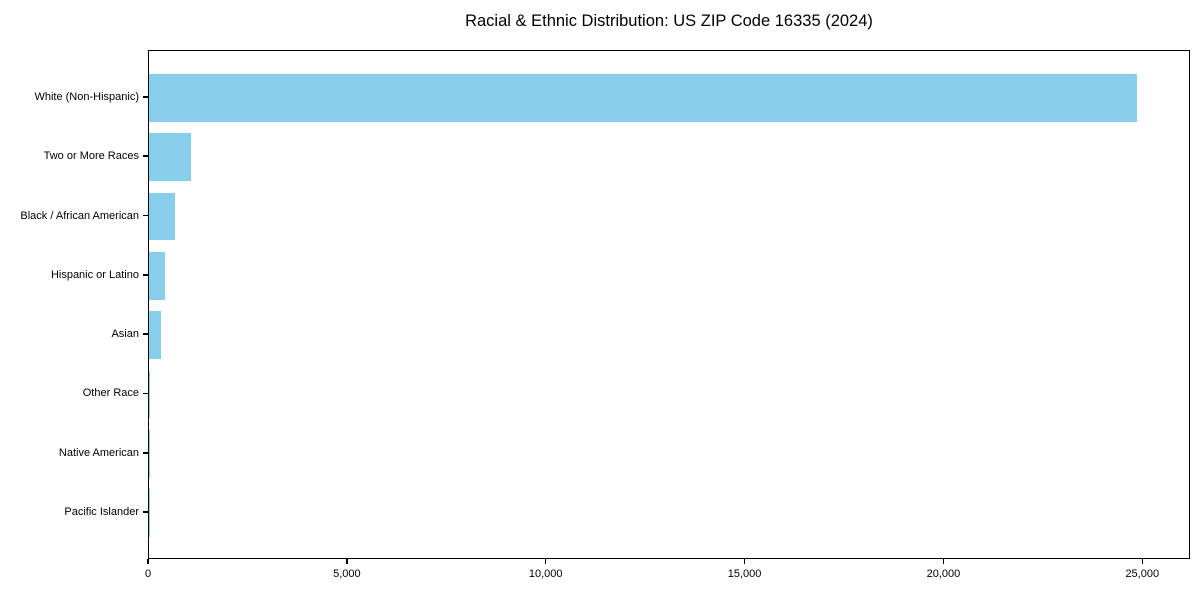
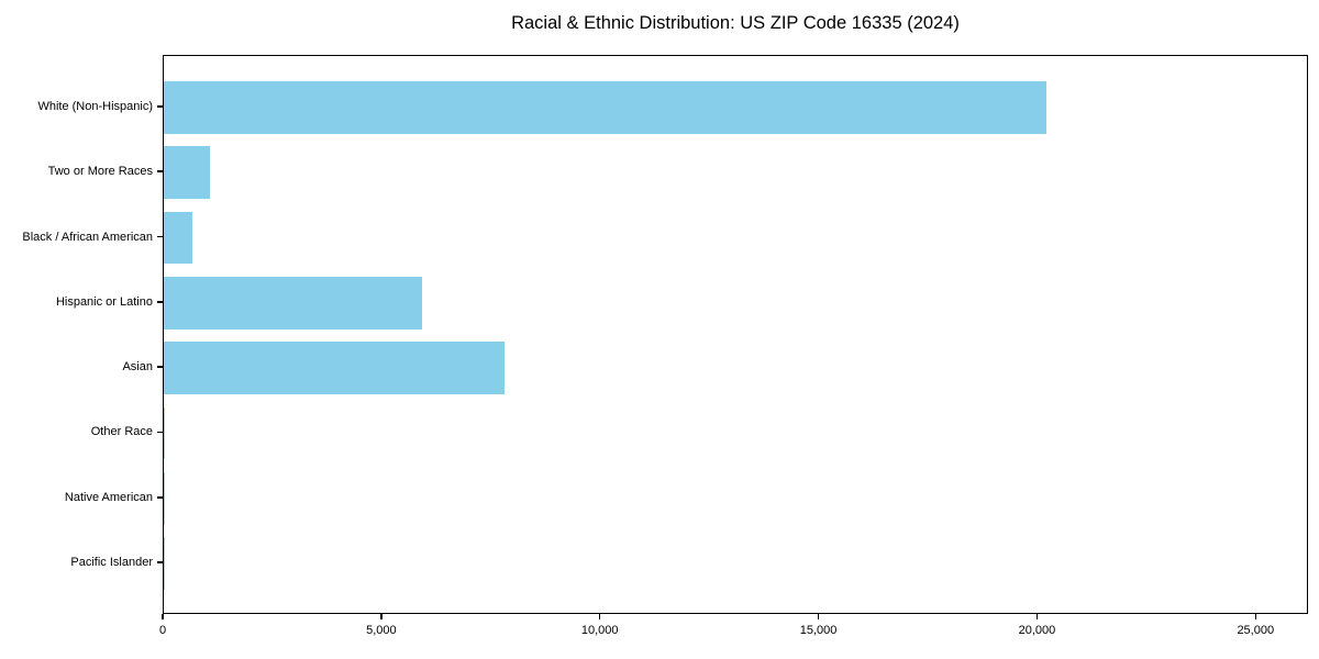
White (Non-Hispanic): 24800 -> 20200
Hispanic or Latino: 400 -> 5900
Asian: 300 -> 7800
